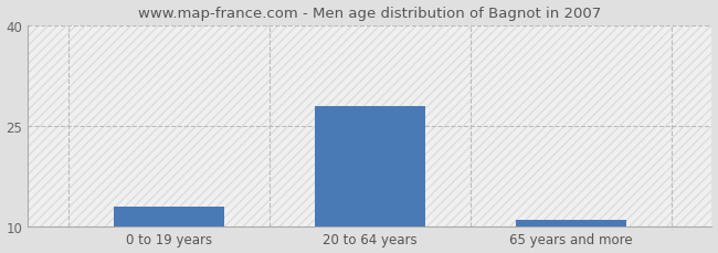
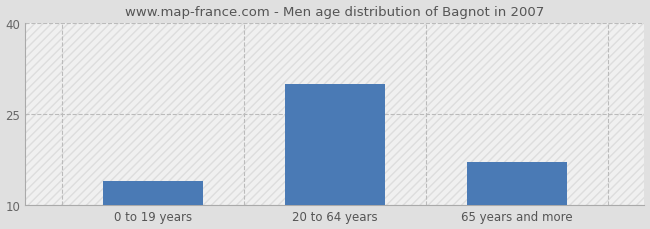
0 to 19 years: 13 -> 14
20 to 64 years: 28 -> 30
65 years and more: 11 -> 17
